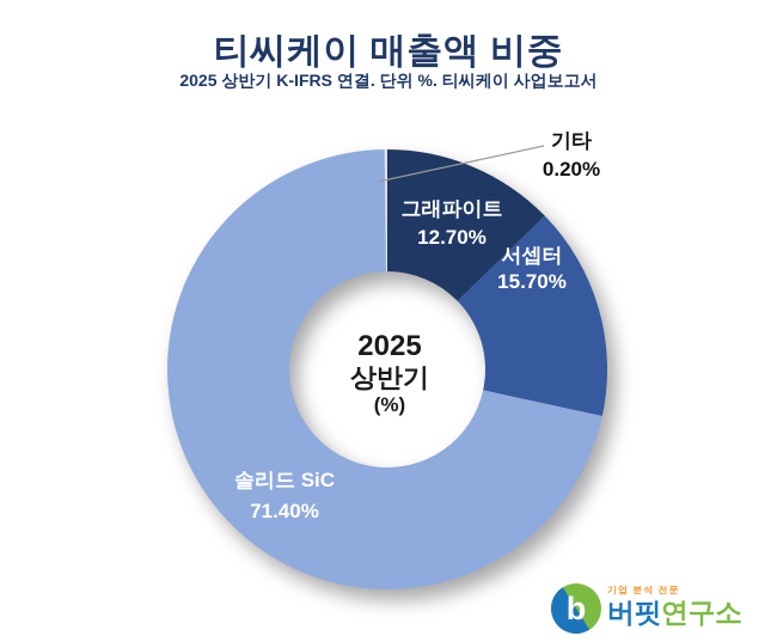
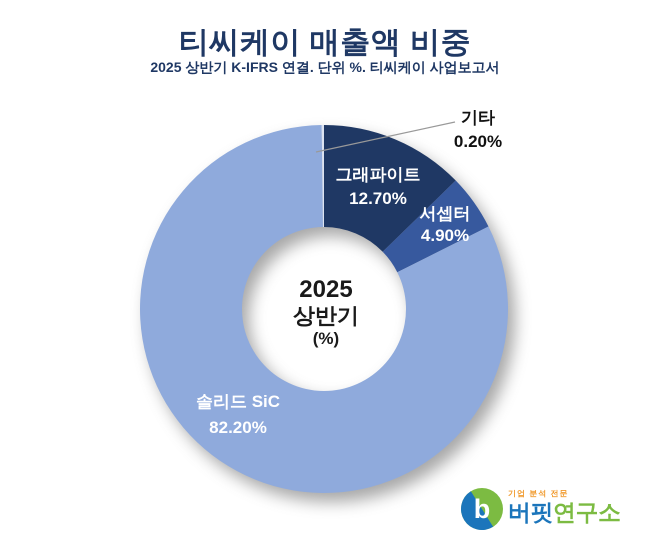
서셉터: 15.70% -> 4.90%
솔리드 SiC: 71.40% -> 82.20%
